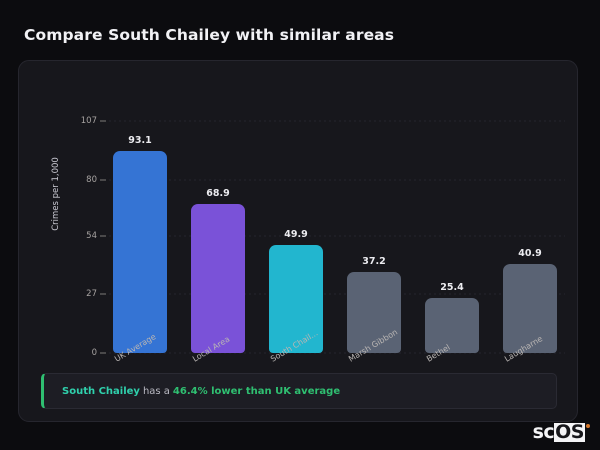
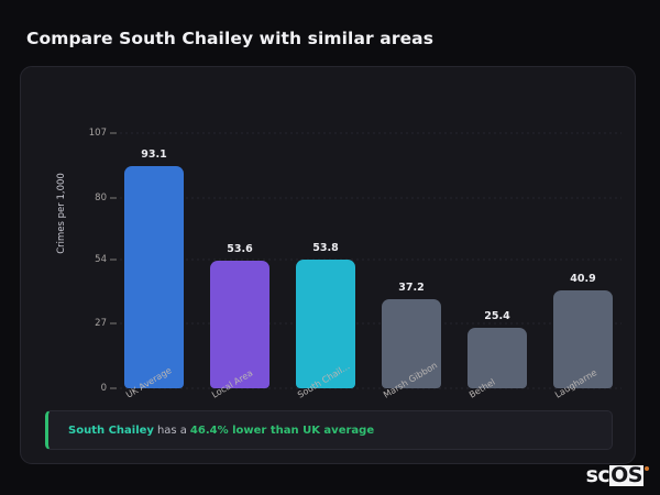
Local Area: 68.9 -> 53.6
South Chail...: 49.9 -> 53.8
